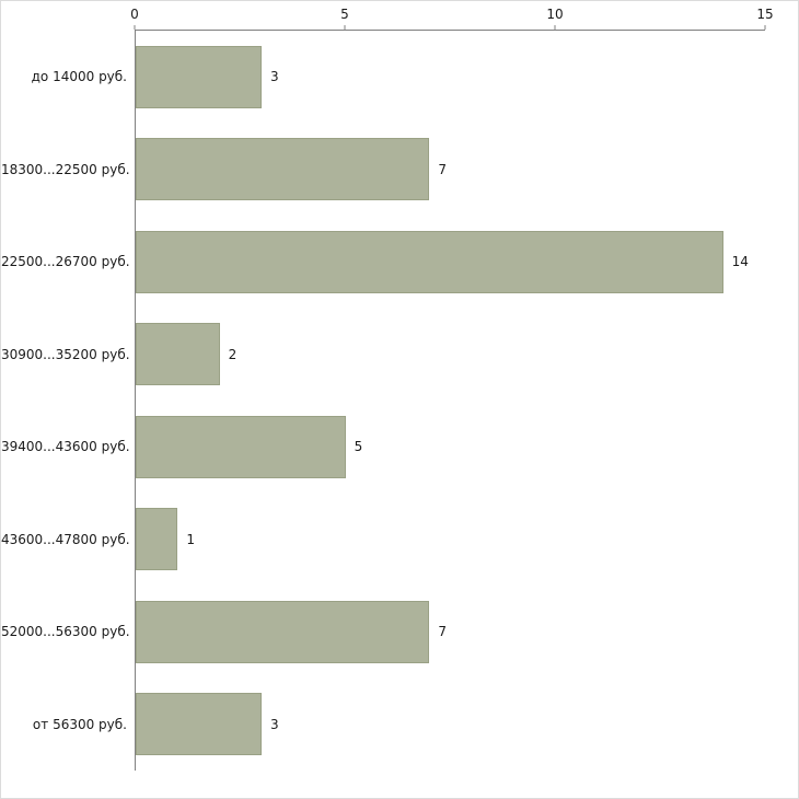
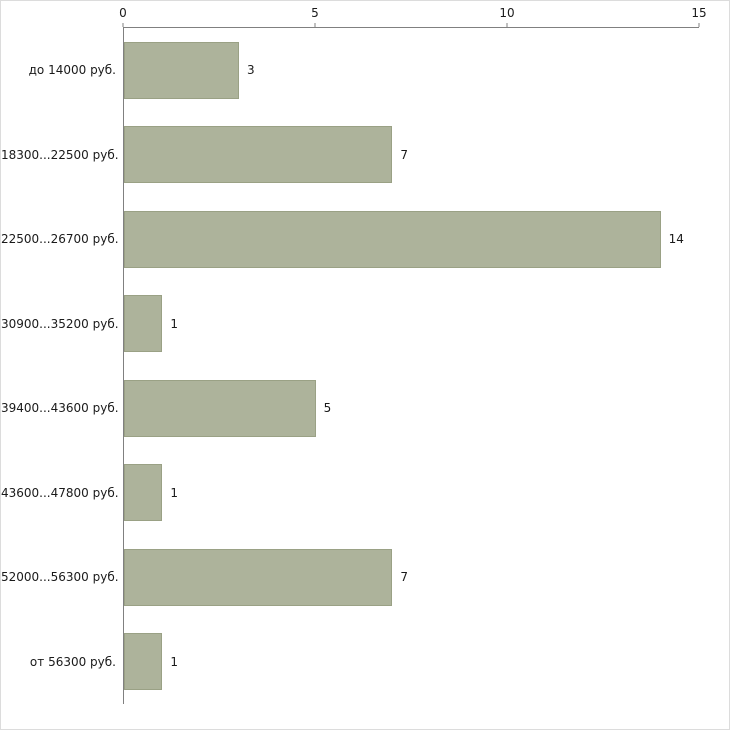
30900...35200 руб.: 2 -> 1
от 56300 руб.: 3 -> 1
